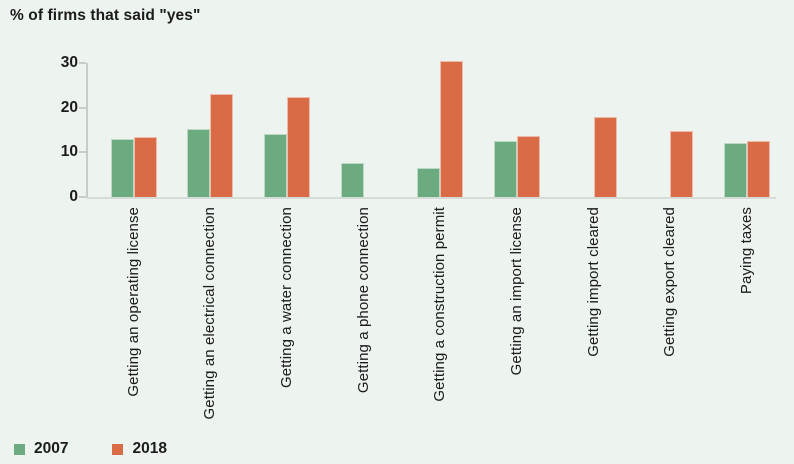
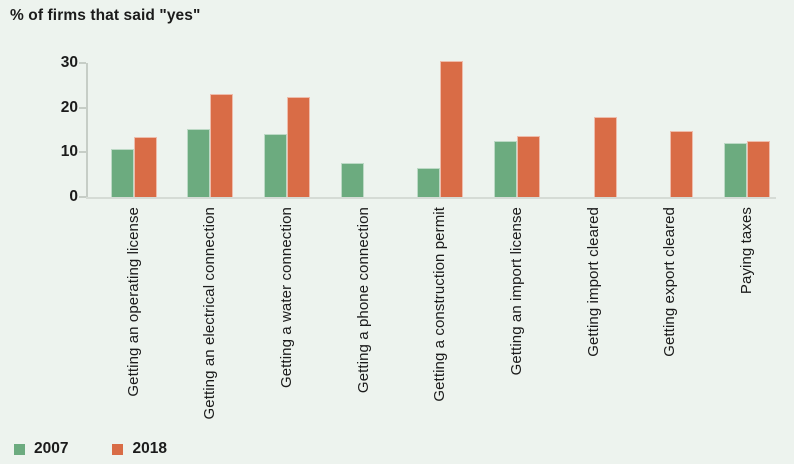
2007/Getting an operating license: 13 -> 11
